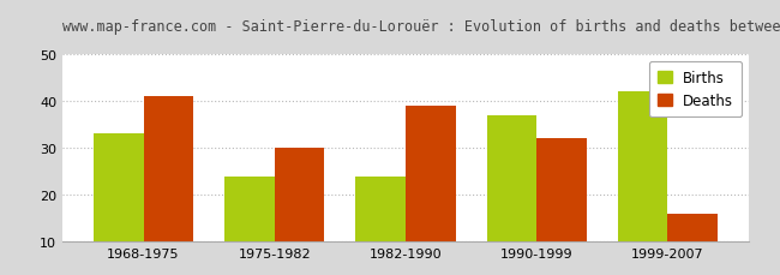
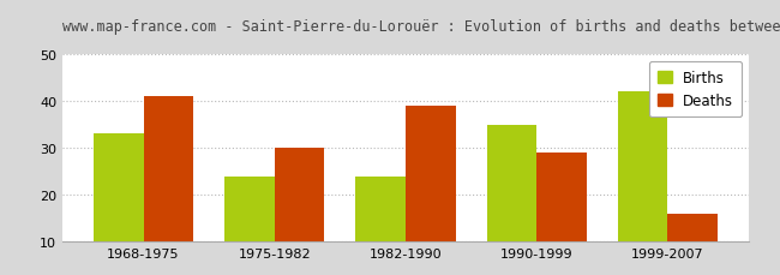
Births/1990-1999: 37 -> 35
Deaths/1990-1999: 32 -> 29
